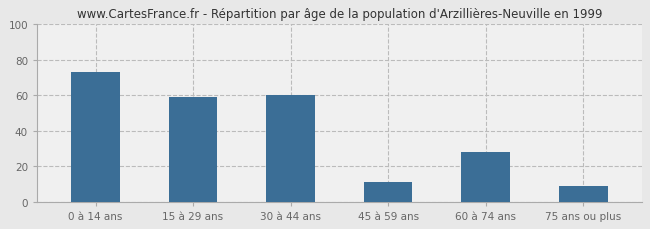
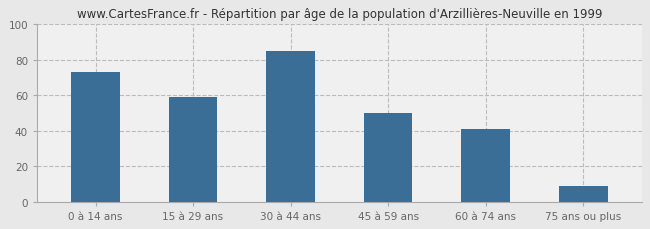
30 à 44 ans: 60 -> 85
45 à 59 ans: 11 -> 50
60 à 74 ans: 28 -> 41
